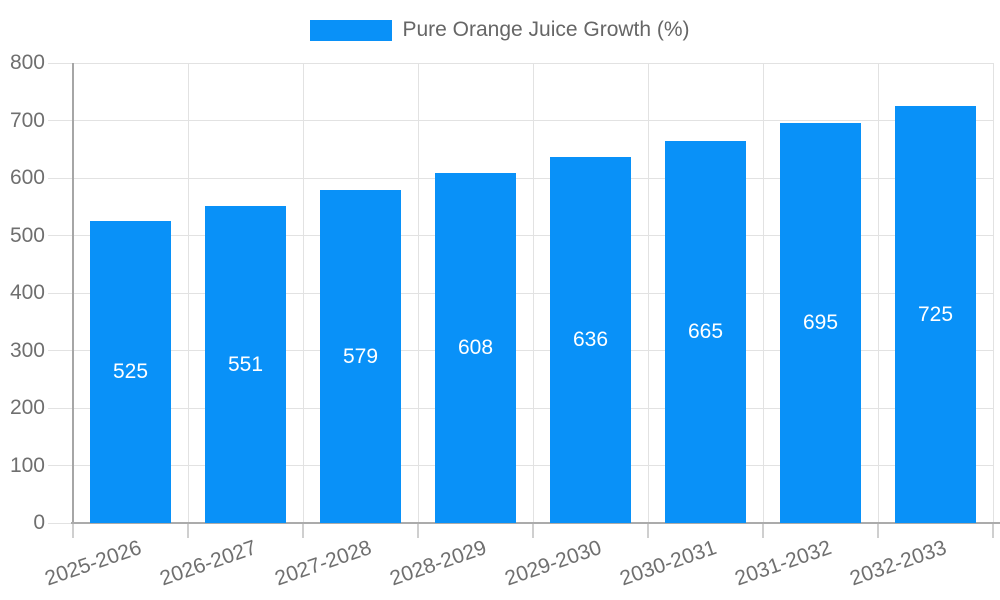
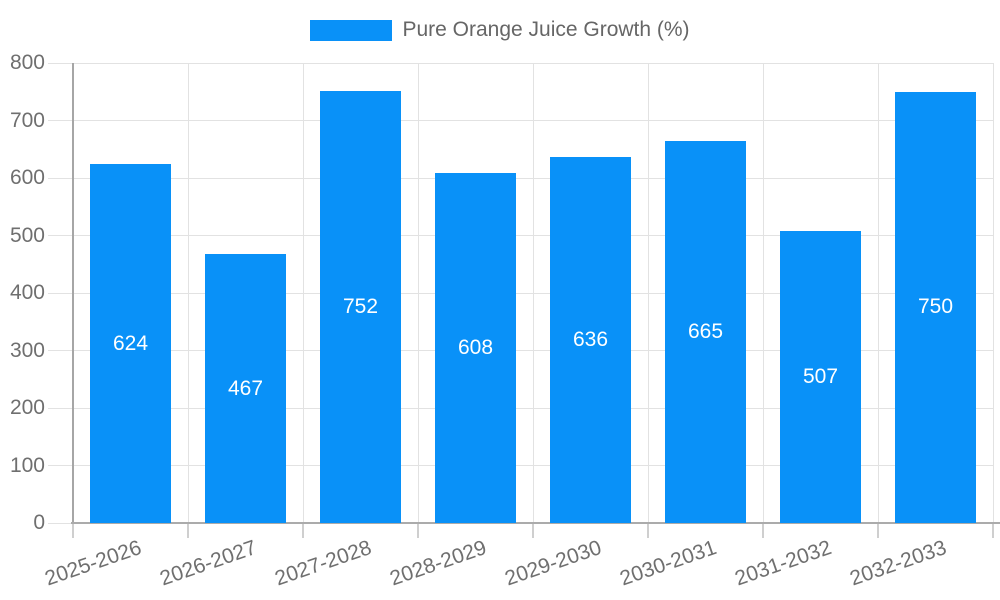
2025-2026: 525 -> 624
2026-2027: 551 -> 467
2027-2028: 579 -> 752
2031-2032: 695 -> 507
2032-2033: 725 -> 750
